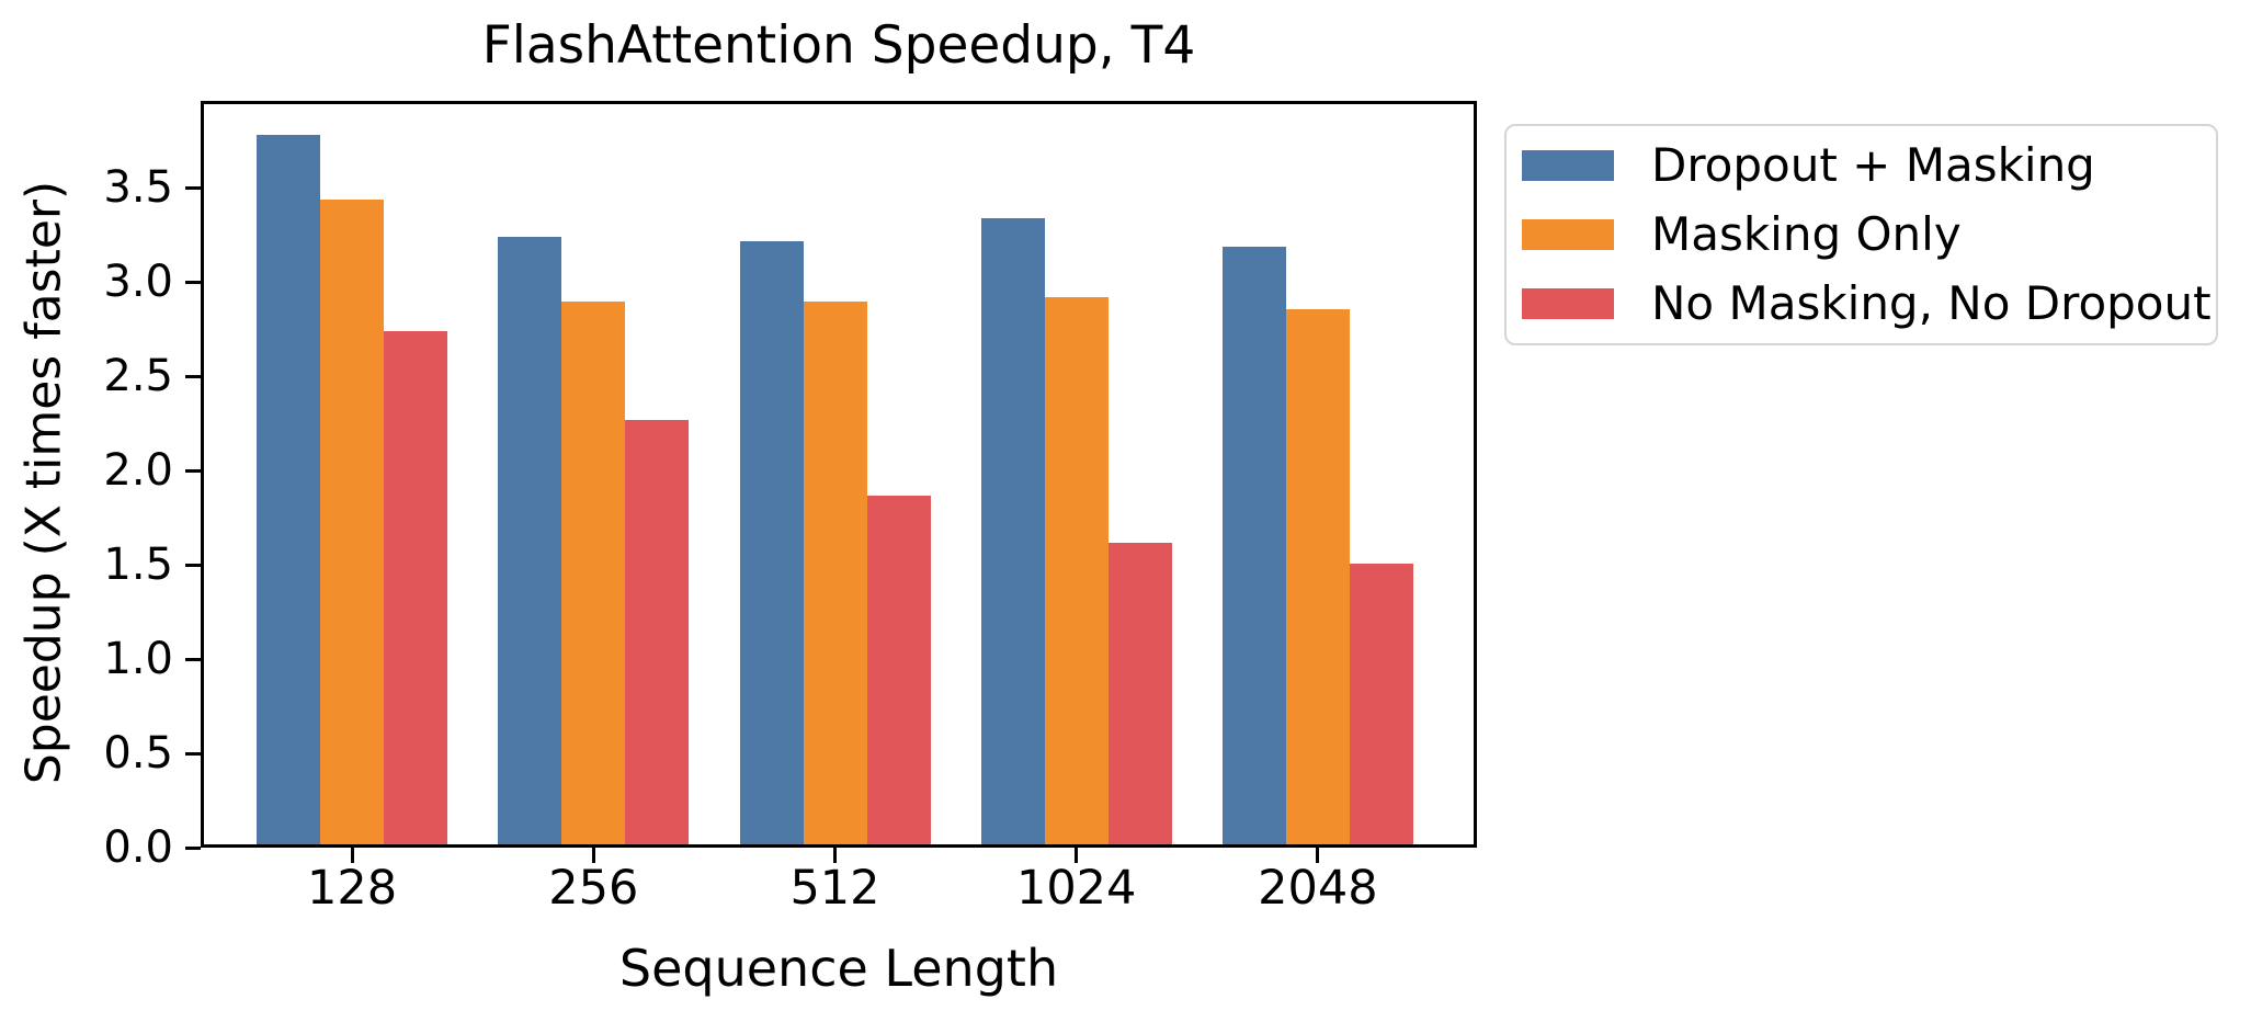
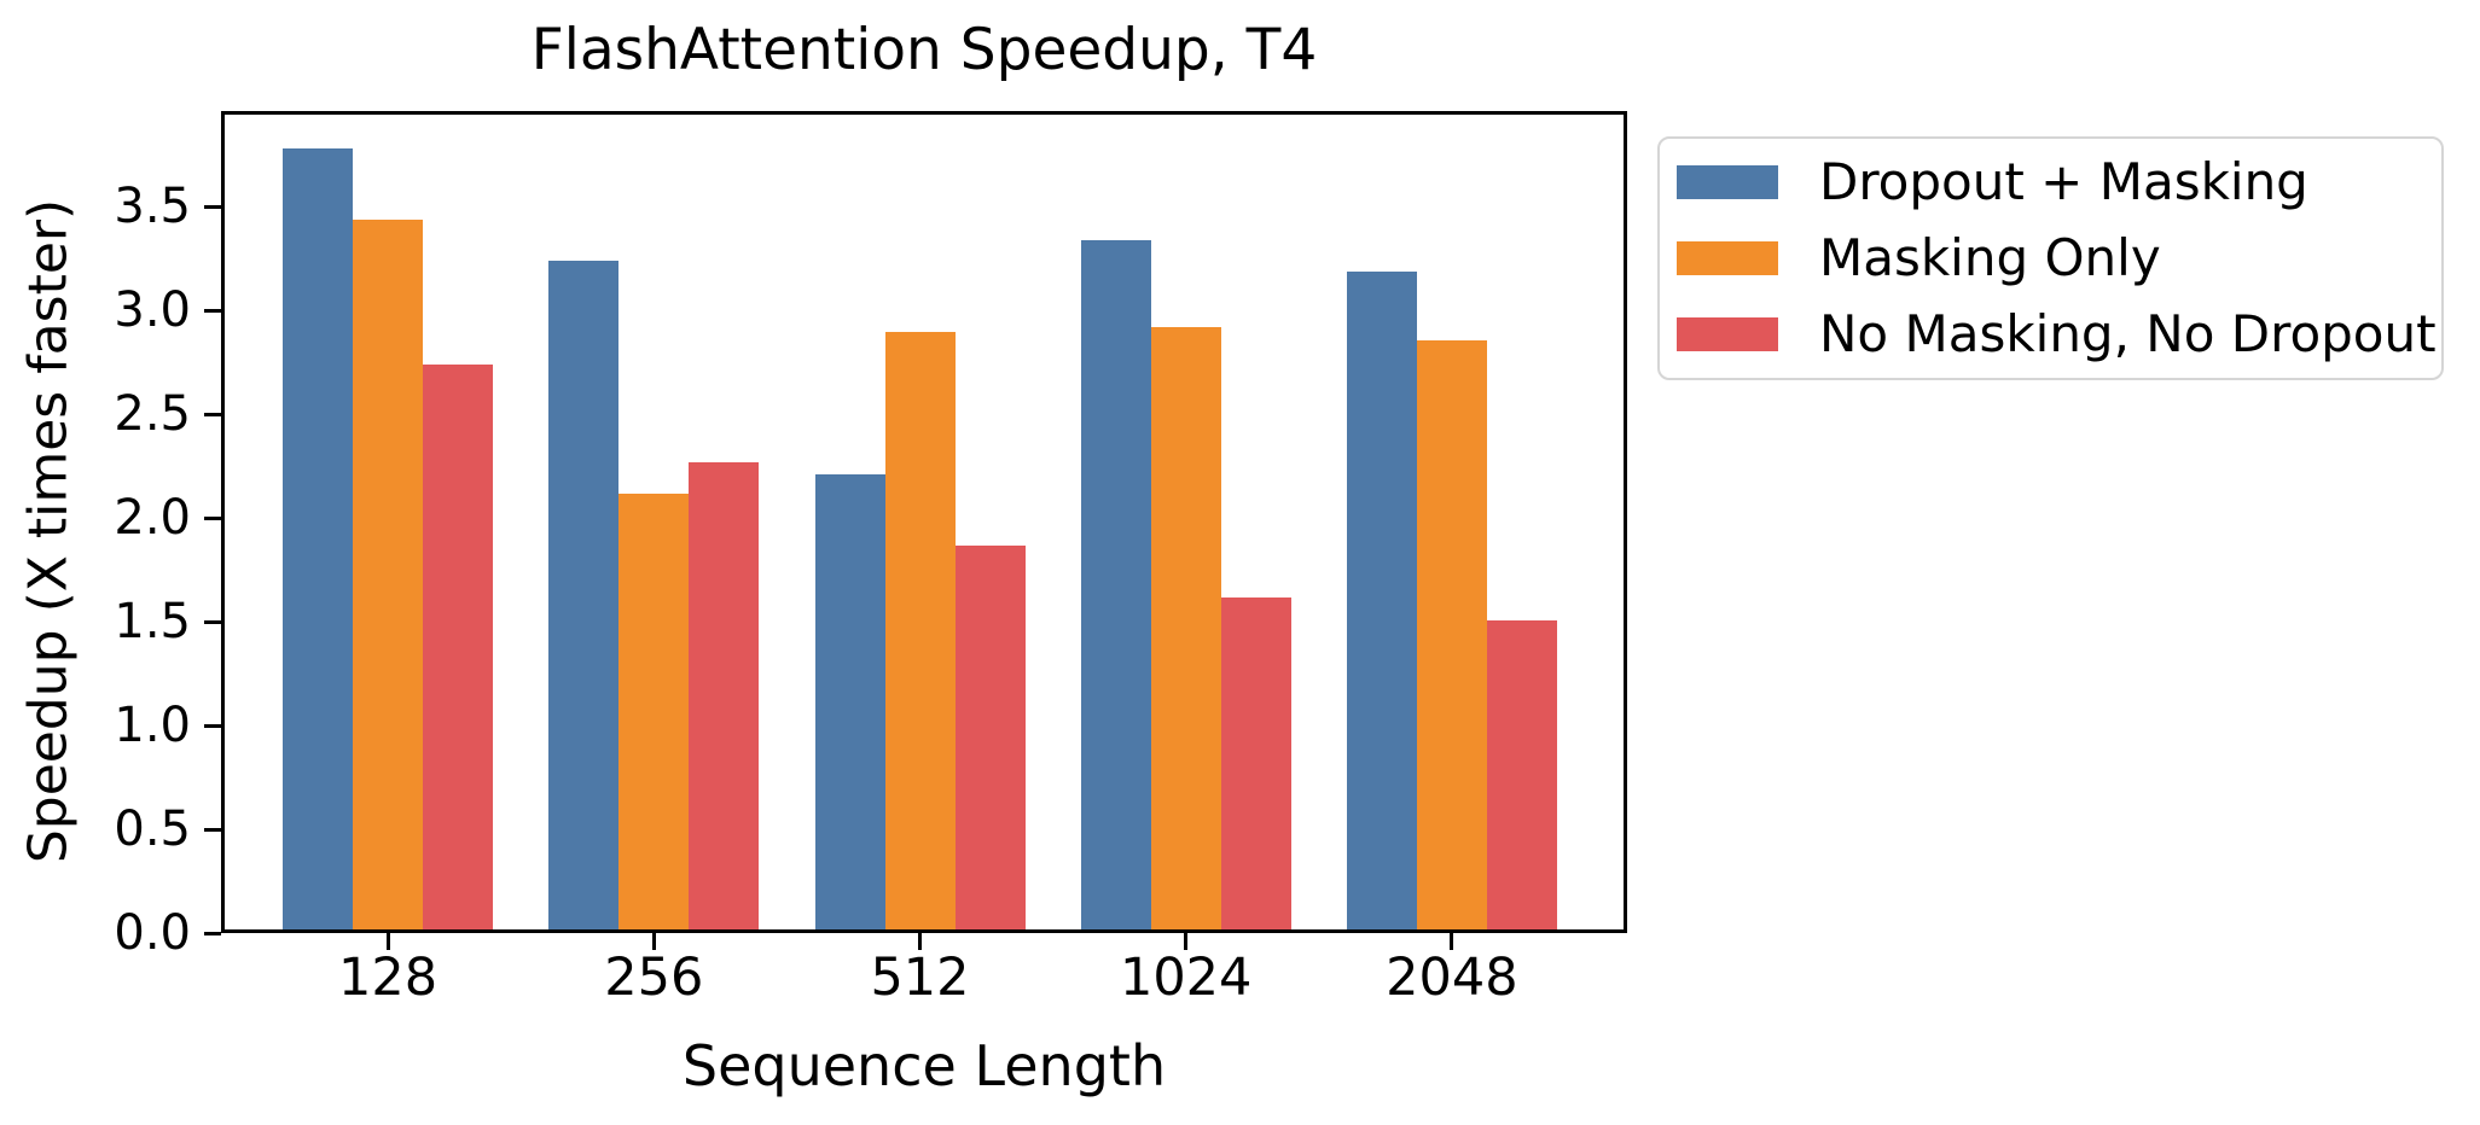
Masking Only/256: 2.88 -> 2.10
Dropout + Masking/512: 3.20 -> 2.19
